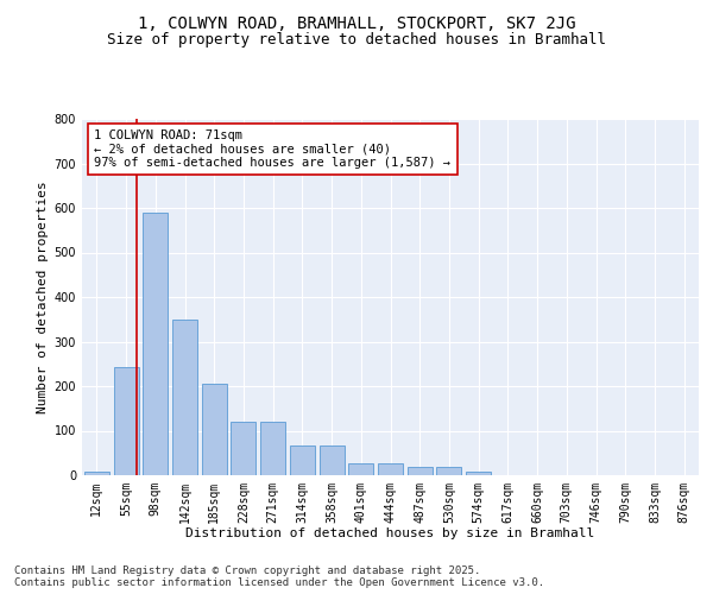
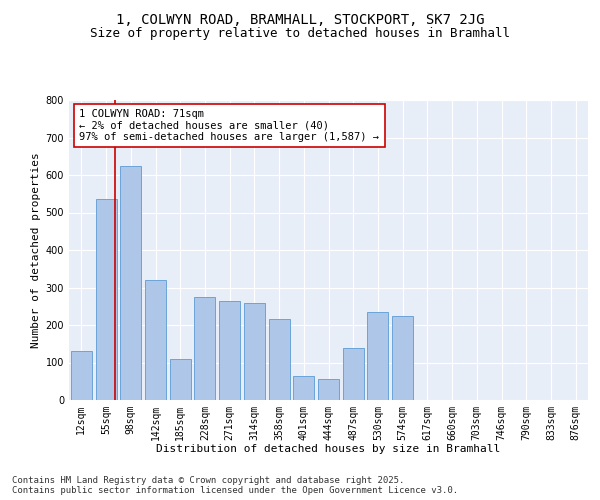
12sqm: 8 -> 130
55sqm: 242 -> 535
98sqm: 590 -> 625
142sqm: 350 -> 320
185sqm: 205 -> 110
228sqm: 120 -> 275
271sqm: 120 -> 265
314sqm: 68 -> 260
358sqm: 68 -> 215
401sqm: 28 -> 65
444sqm: 28 -> 55
487sqm: 18 -> 140
530sqm: 18 -> 235
574sqm: 7 -> 225
